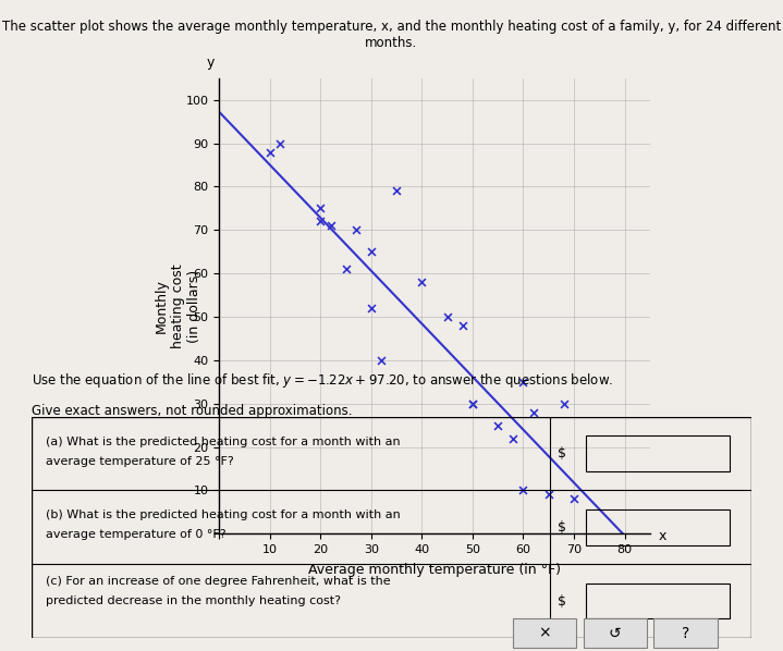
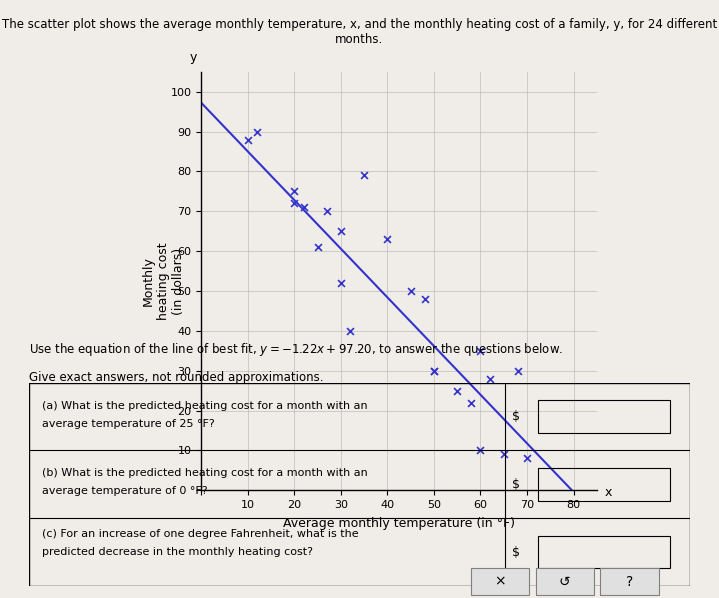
40: 58 -> 63
